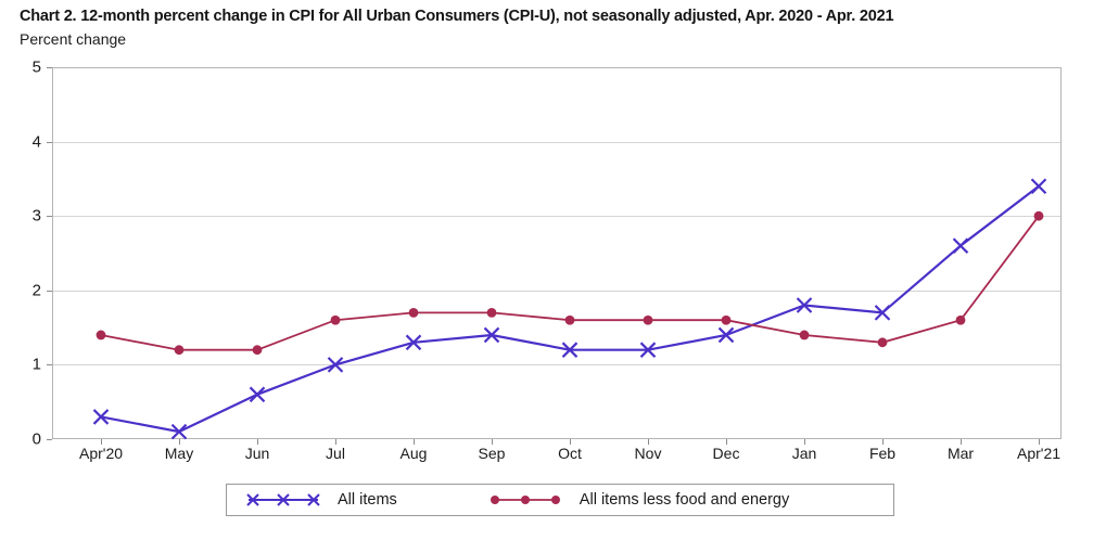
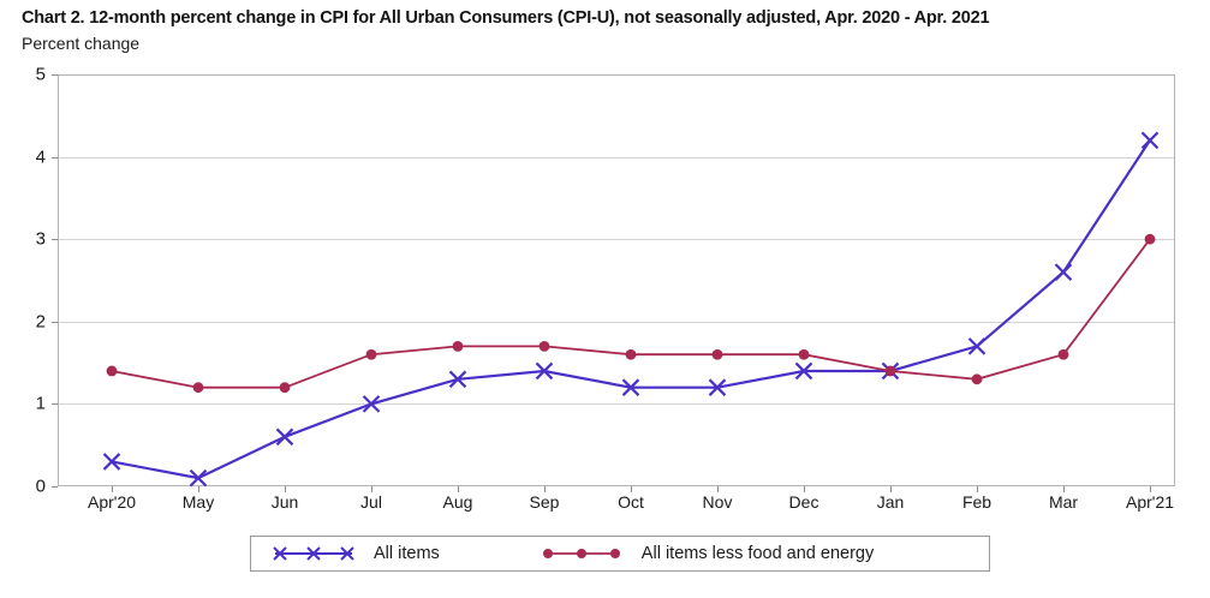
All items/Jan: 1.8 -> 1.4
All items/Apr'21: 3.4 -> 4.2
